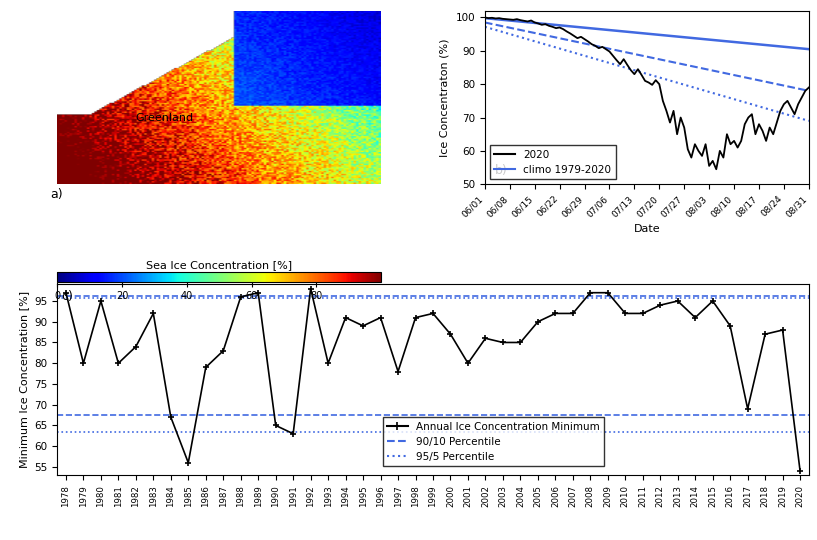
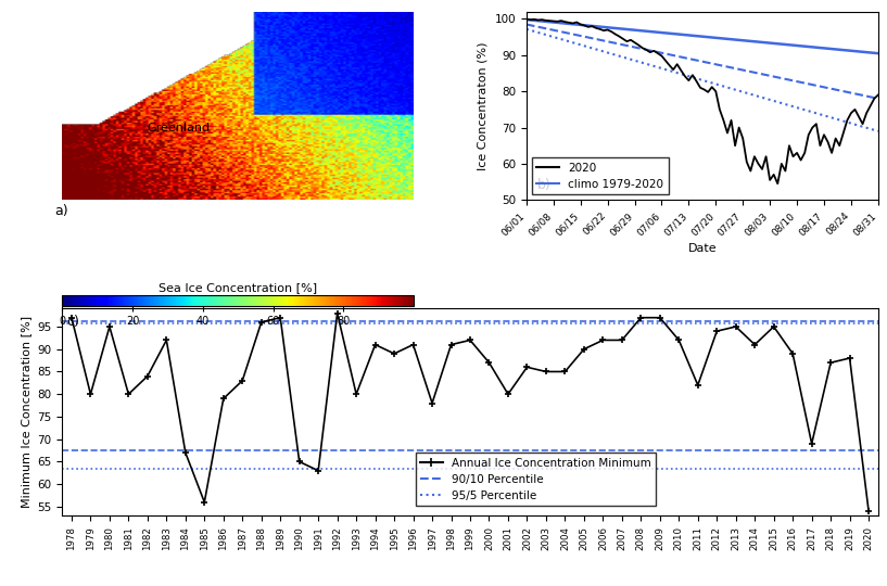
2011: 92 -> 82
